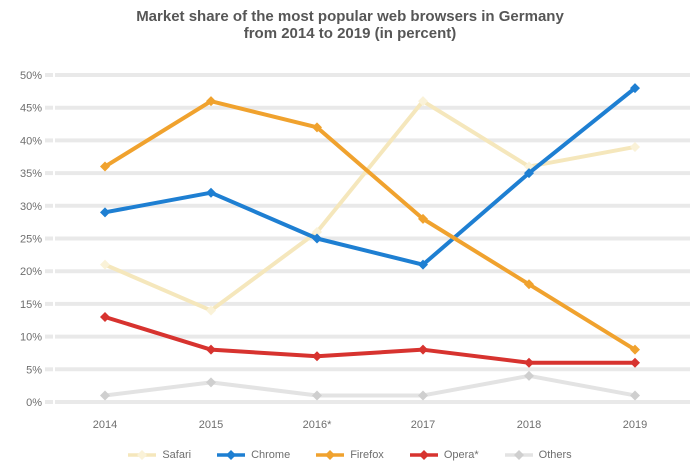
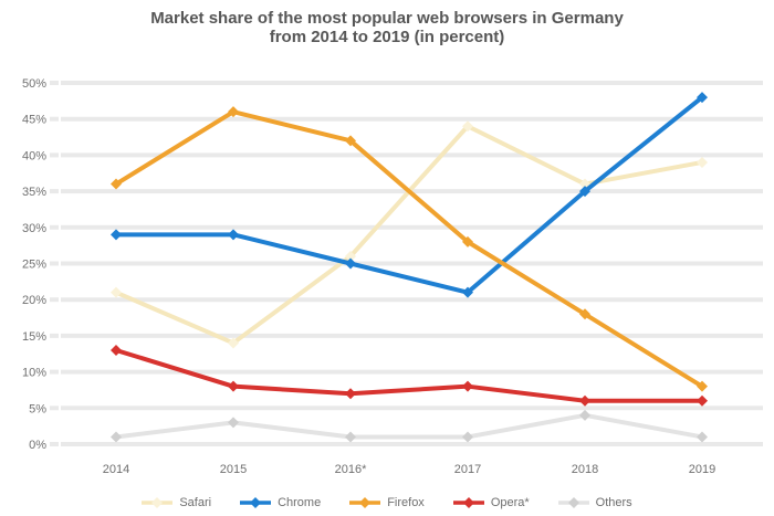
Chrome/2015: 32% -> 29%
Safari/2017: 46% -> 44%
